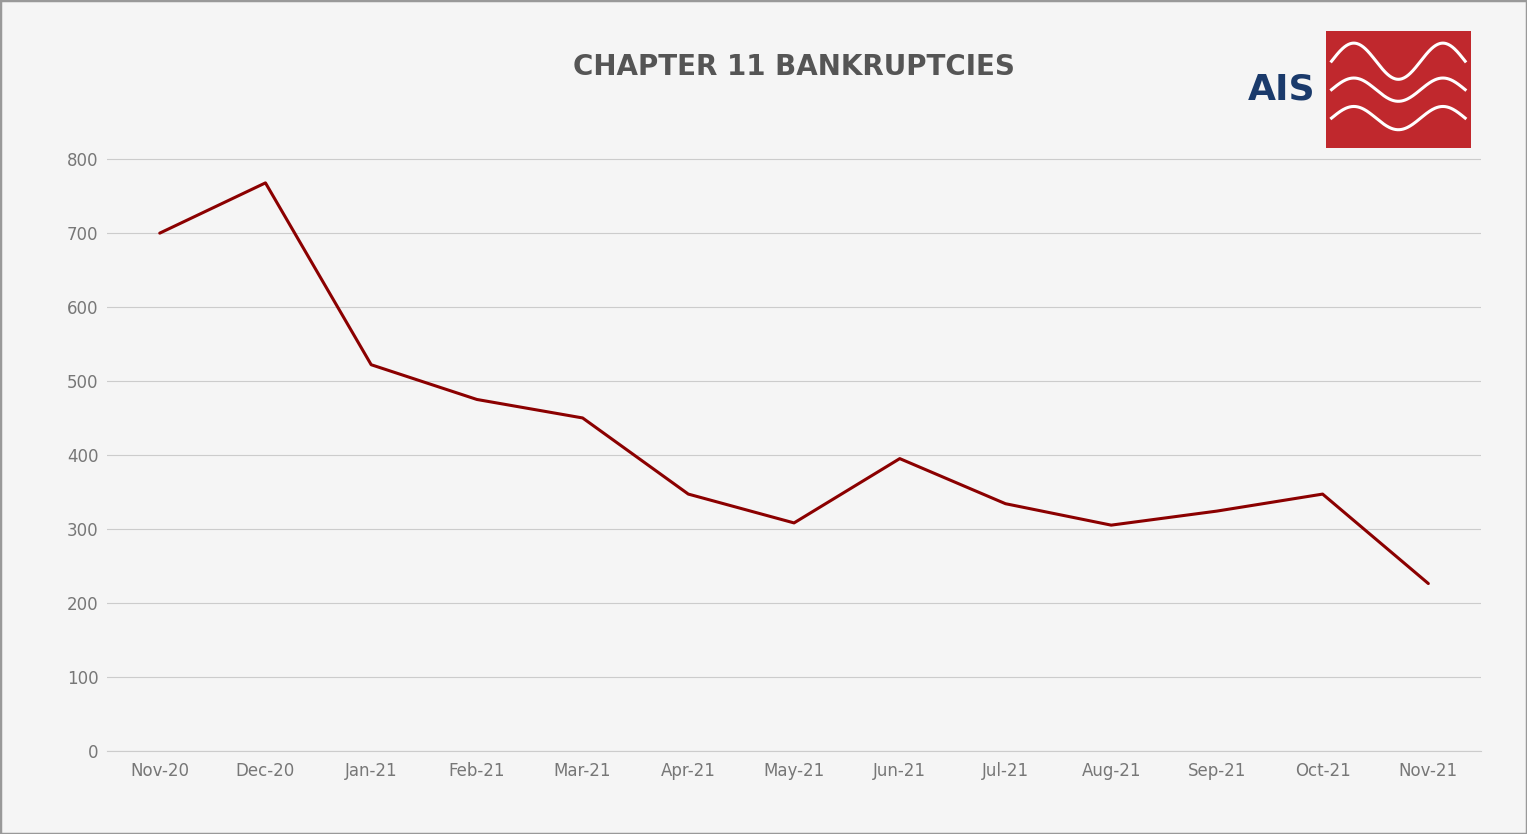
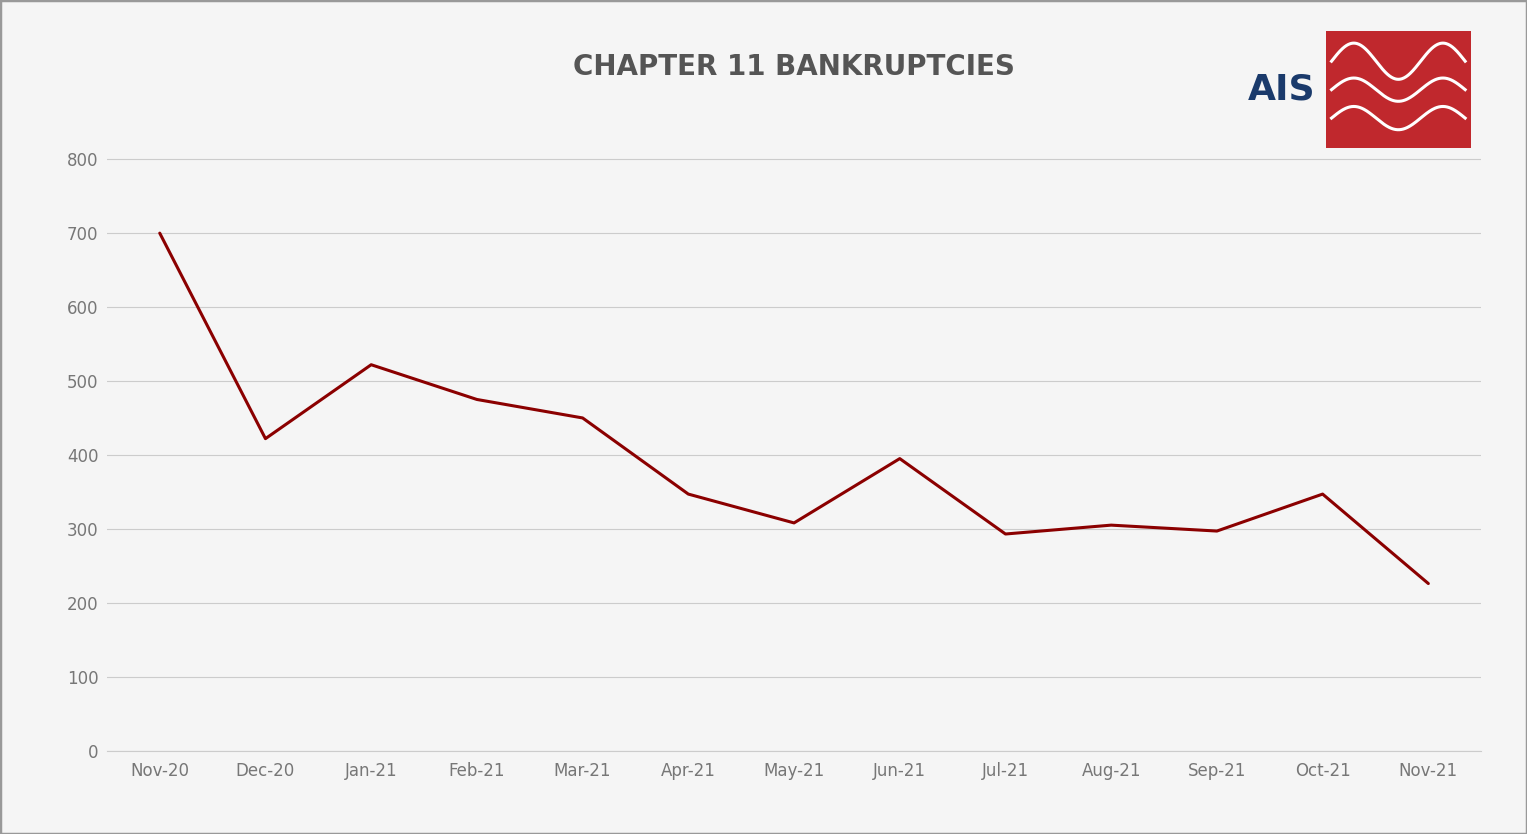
CHAPTER 11 BANKRUPTCIES/Dec-20: 768 -> 422
CHAPTER 11 BANKRUPTCIES/Jul-21: 334 -> 293
CHAPTER 11 BANKRUPTCIES/Sep-21: 324 -> 297
